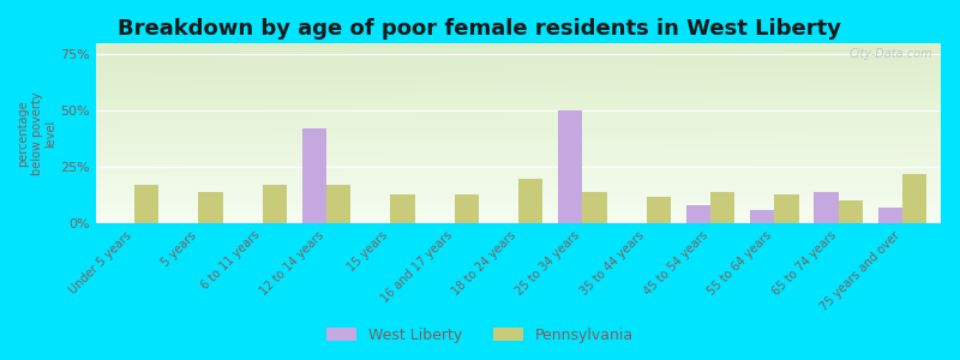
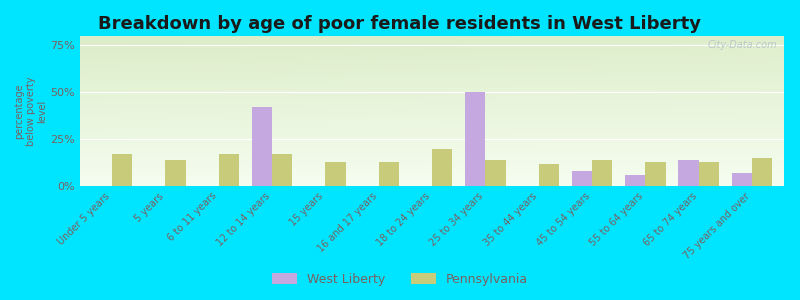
Pennsylvania/65 to 74 years: 10% -> 13%
Pennsylvania/75 years and over: 22% -> 15%
